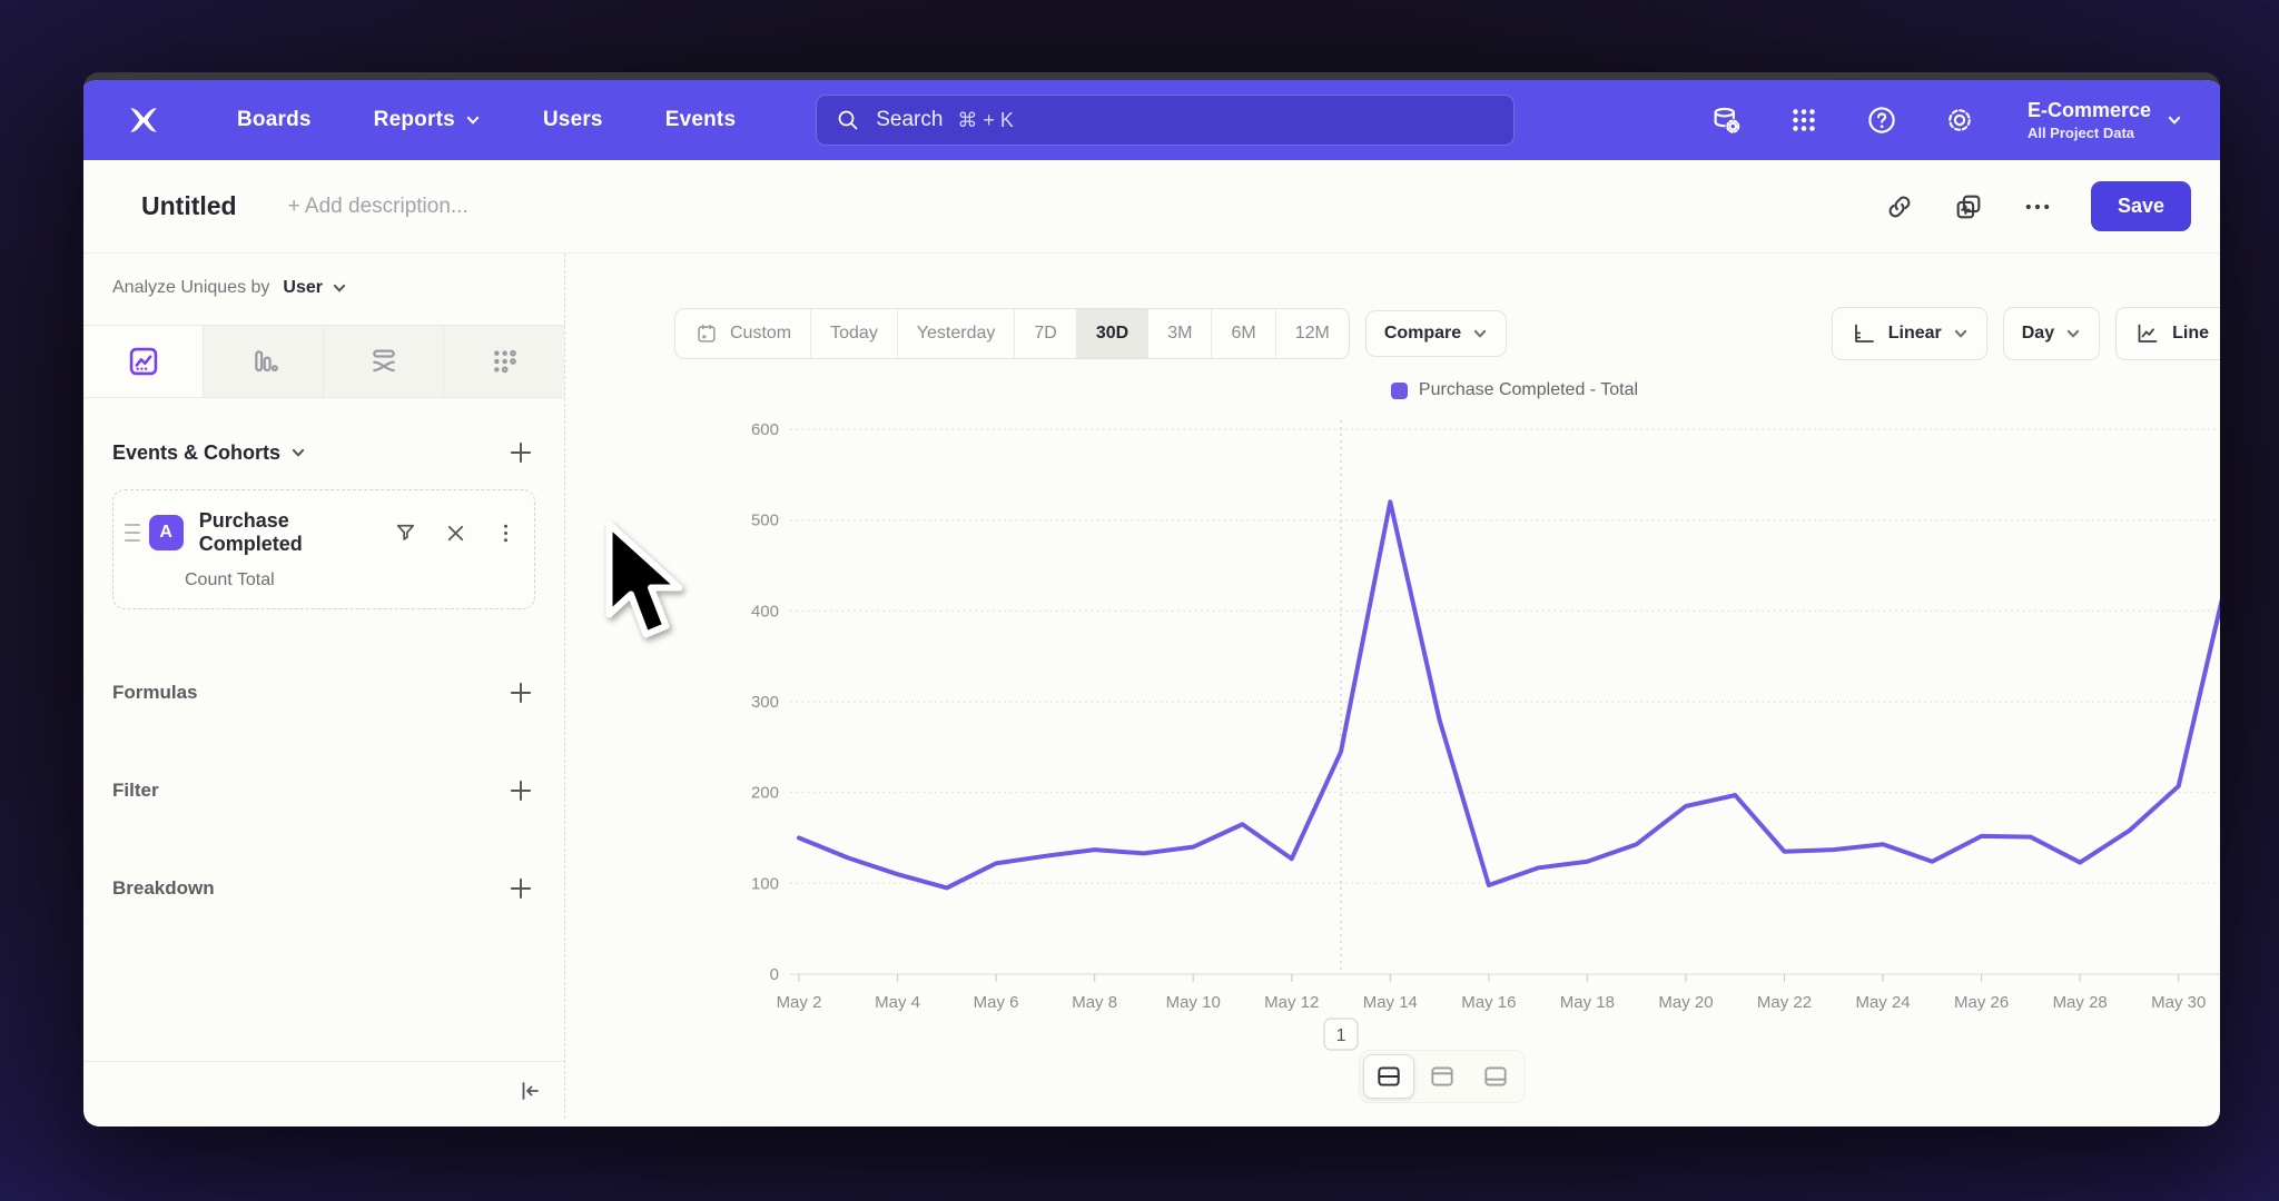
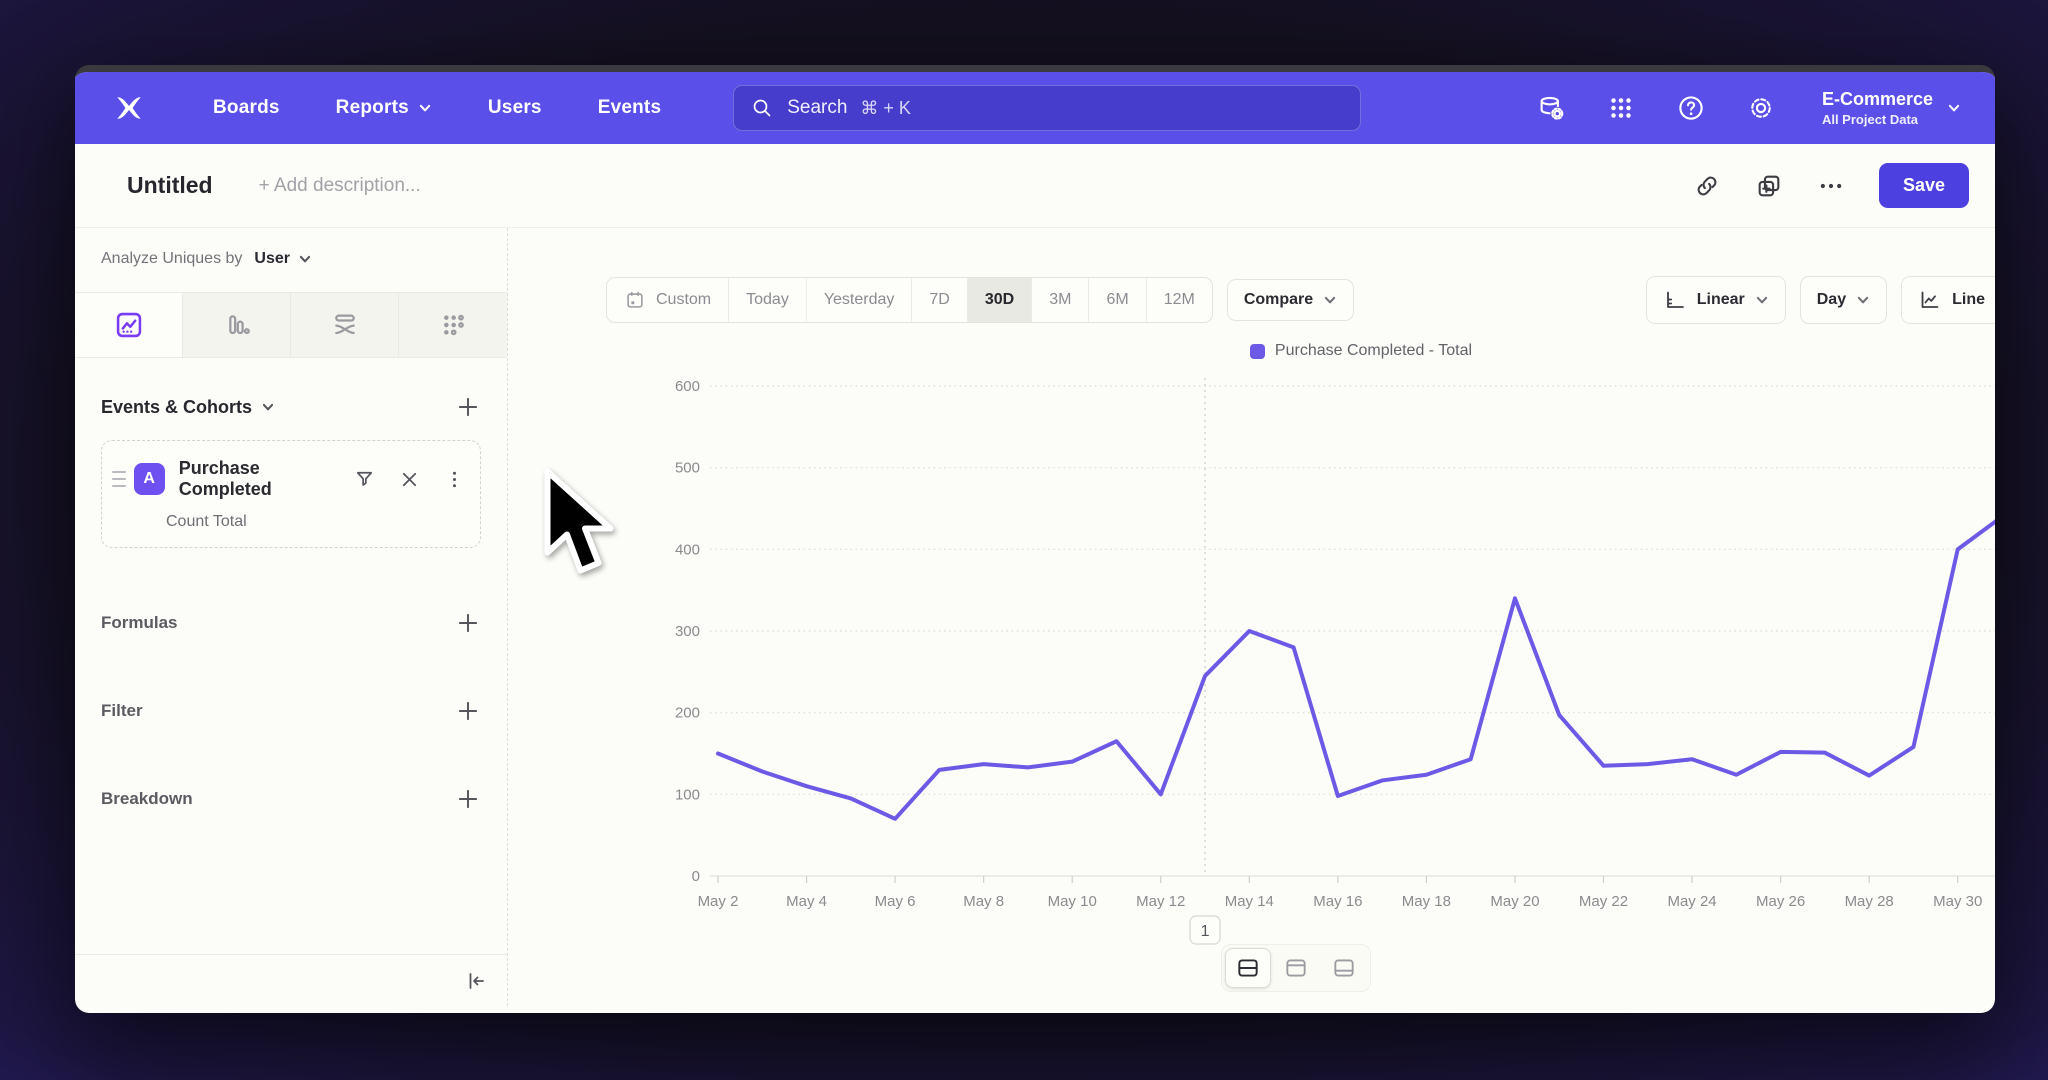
May 6: 120 -> 70
May 12: 130 -> 100
May 14: 520 -> 300
May 20: 180 -> 340
May 30: 210 -> 400
